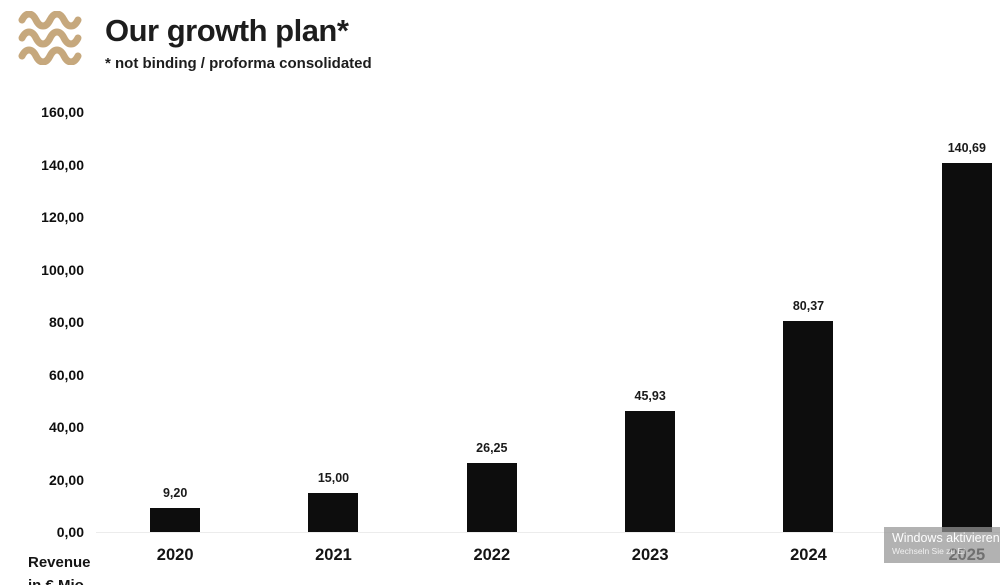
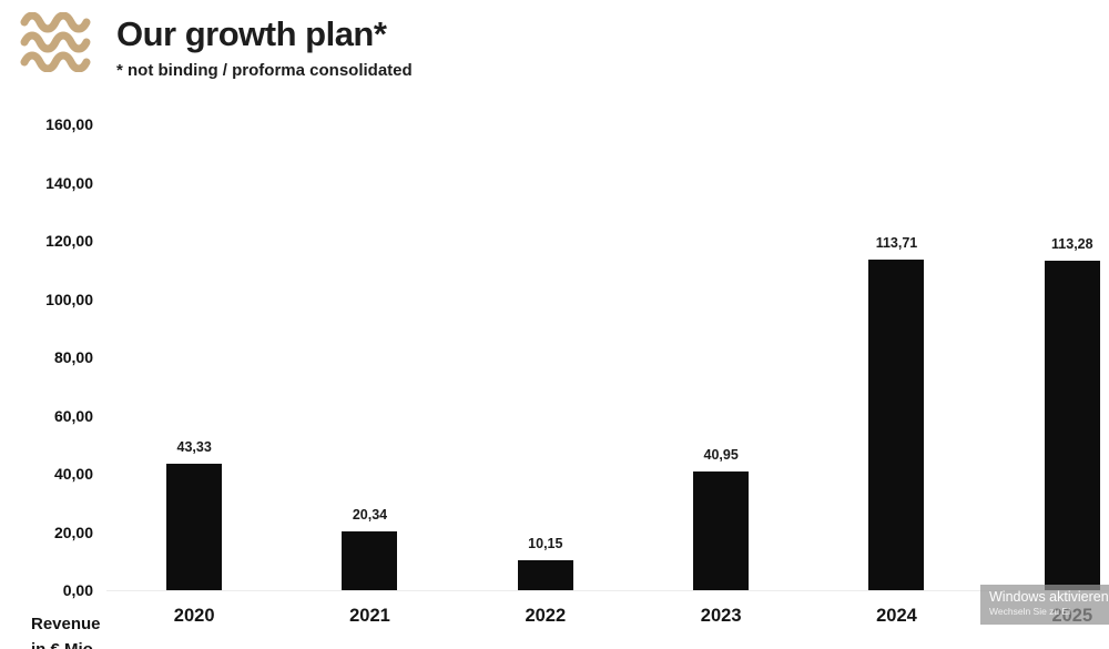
2020: 9,20 -> 43,33
2021: 15,00 -> 20,34
2022: 26,25 -> 10,15
2023: 45,93 -> 40,95
2024: 80,37 -> 113,71
2025: 140,69 -> 113,28
